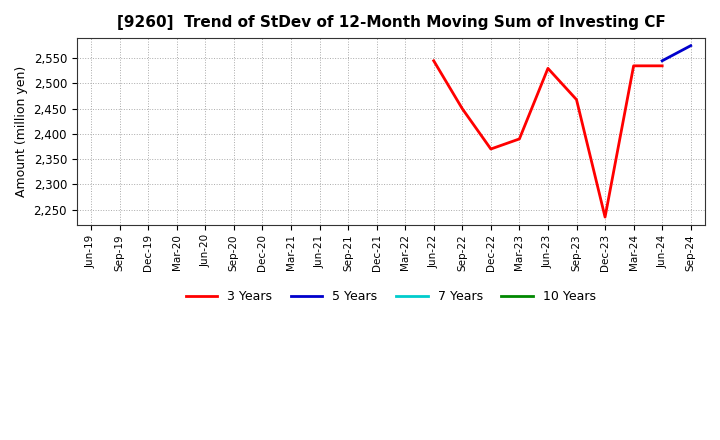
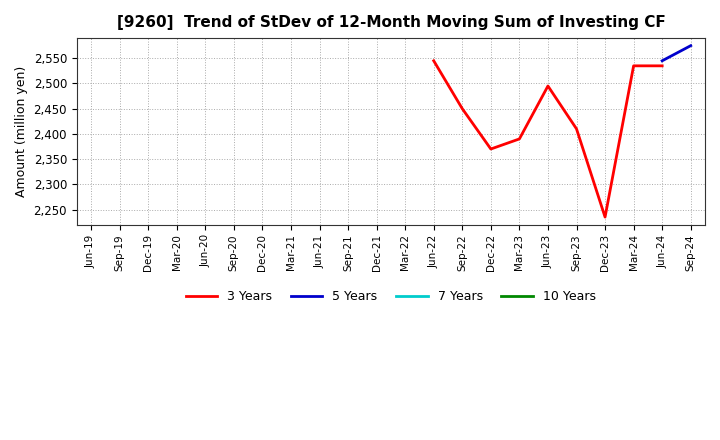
Jun-23: 2,530 -> 2,495
Sep-23: 2,468 -> 2,410
